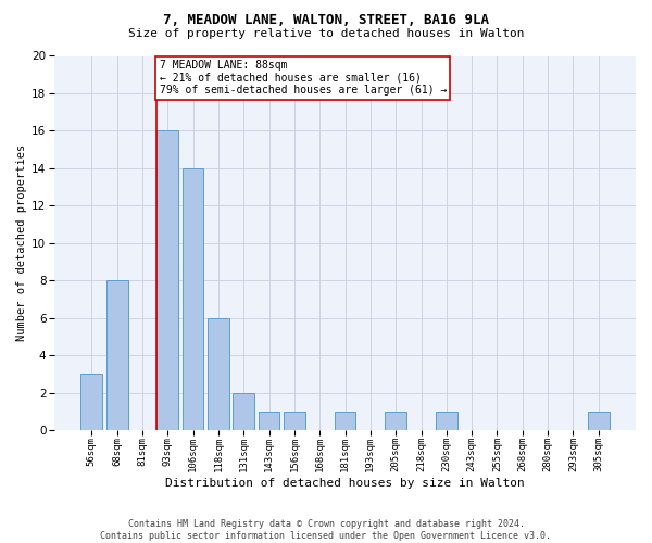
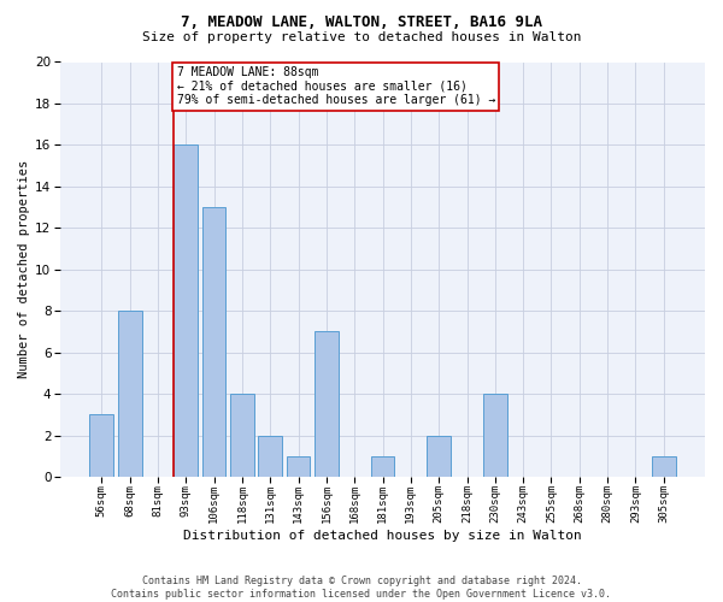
106sqm: 14 -> 13
118sqm: 6 -> 4
156sqm: 1 -> 7
205sqm: 1 -> 2
230sqm: 1 -> 4
